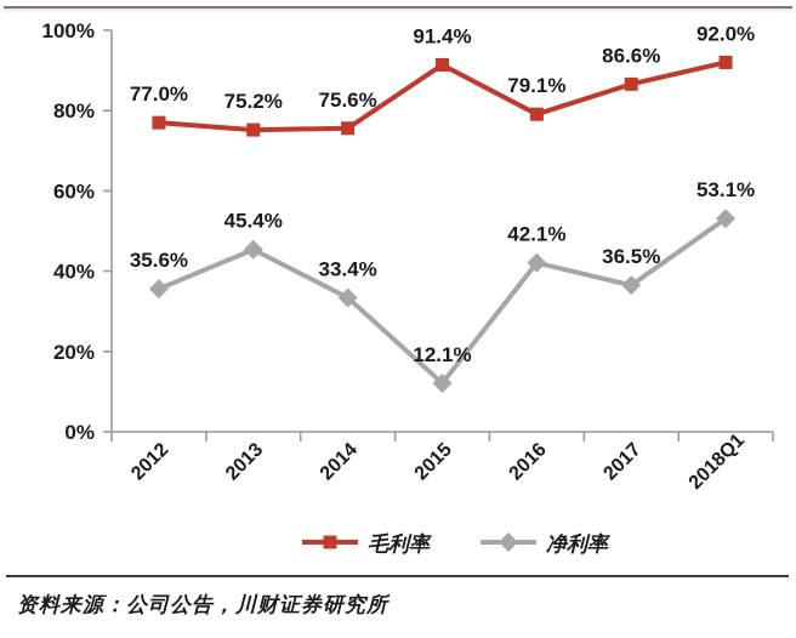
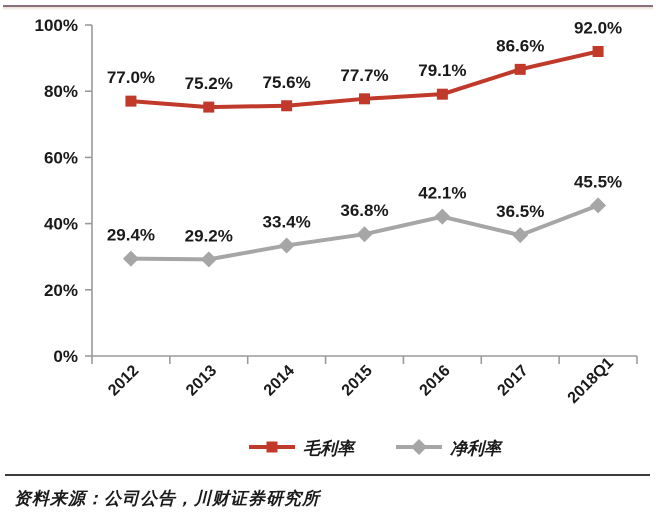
净利率/2012: 35.6% -> 29.4%
净利率/2013: 45.4% -> 29.2%
毛利率/2015: 91.4% -> 77.7%
净利率/2015: 12.1% -> 36.8%
净利率/2018Q1: 53.1% -> 45.5%
